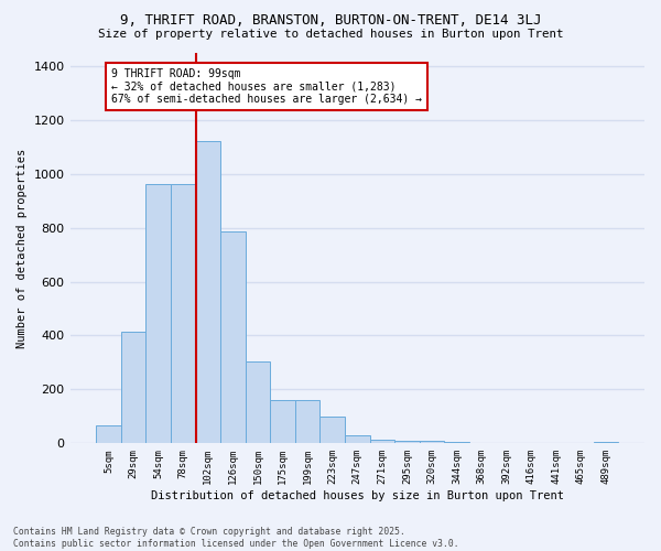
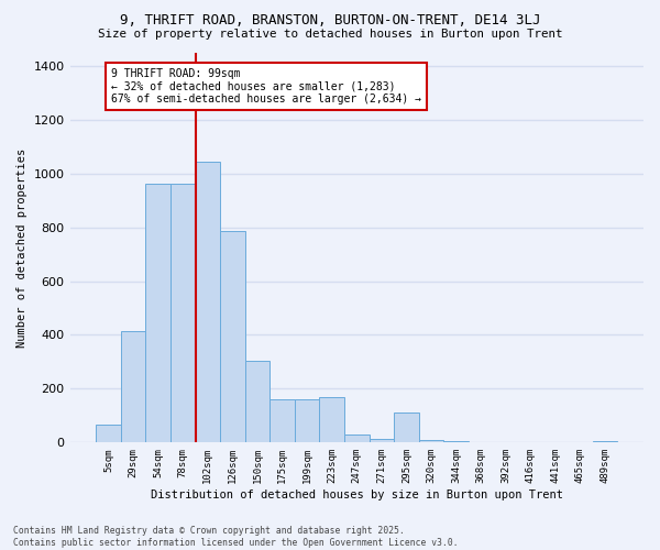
102sqm: 1120 -> 1045
223sqm: 100 -> 170
295sqm: 10 -> 110
